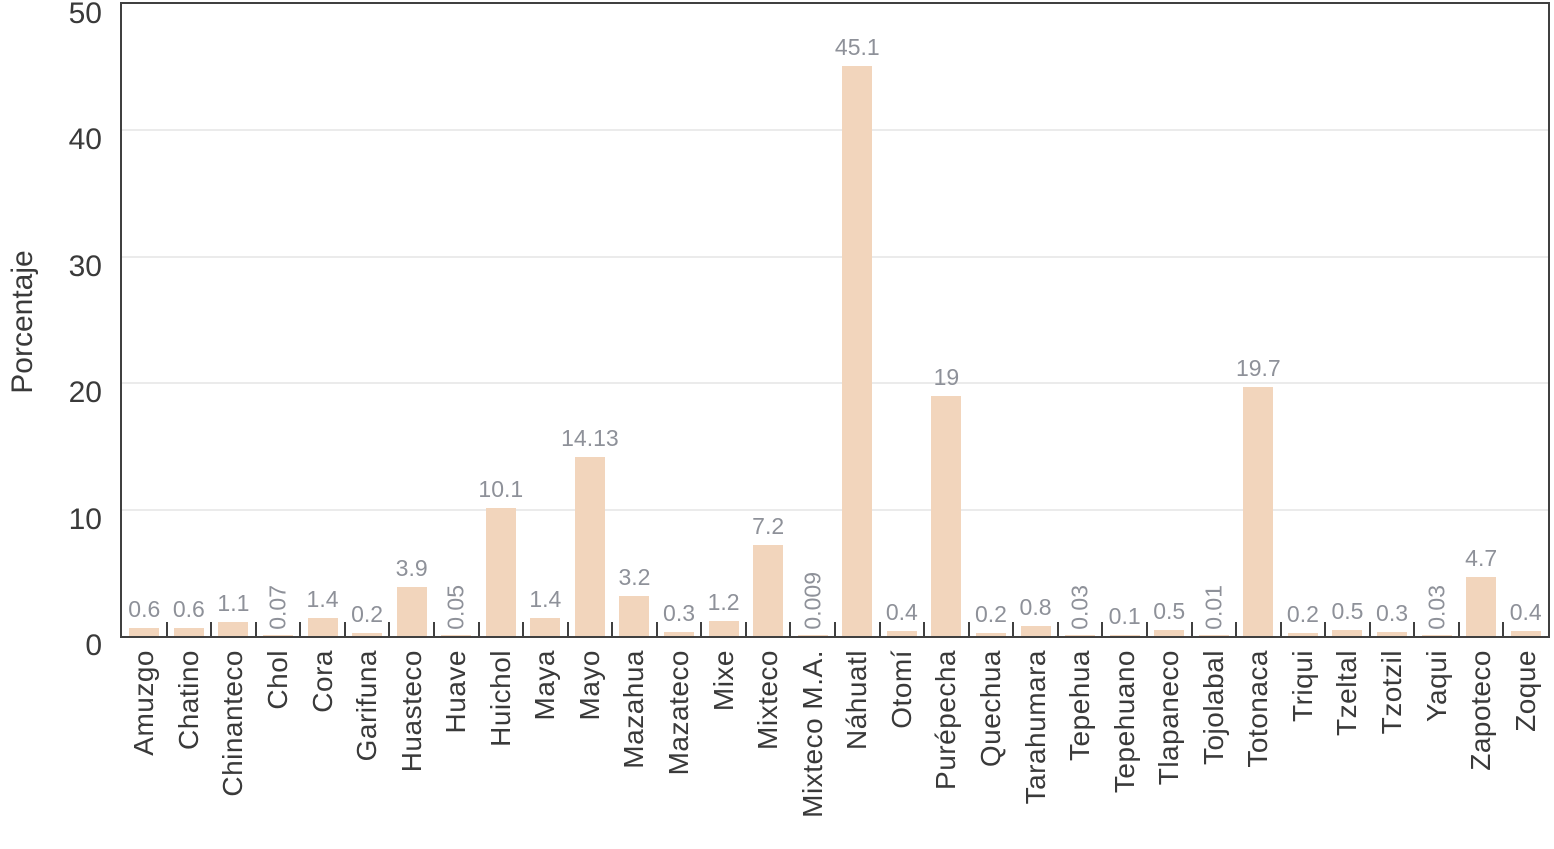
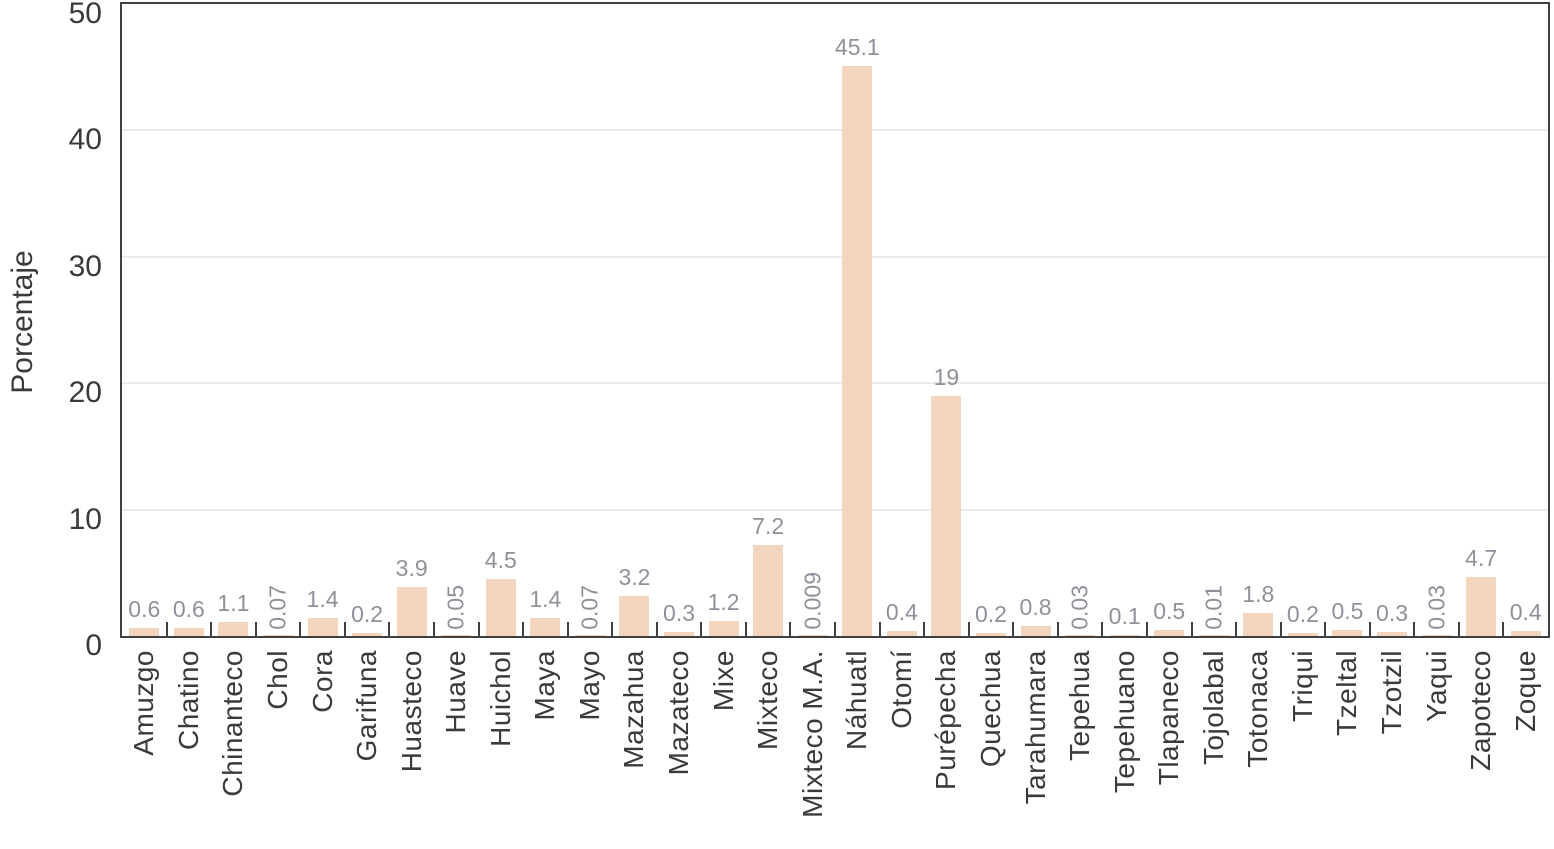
Huichol: 10.1 -> 4.5
Mayo: 14.13 -> 0.07
Totonaca: 19.7 -> 1.8
